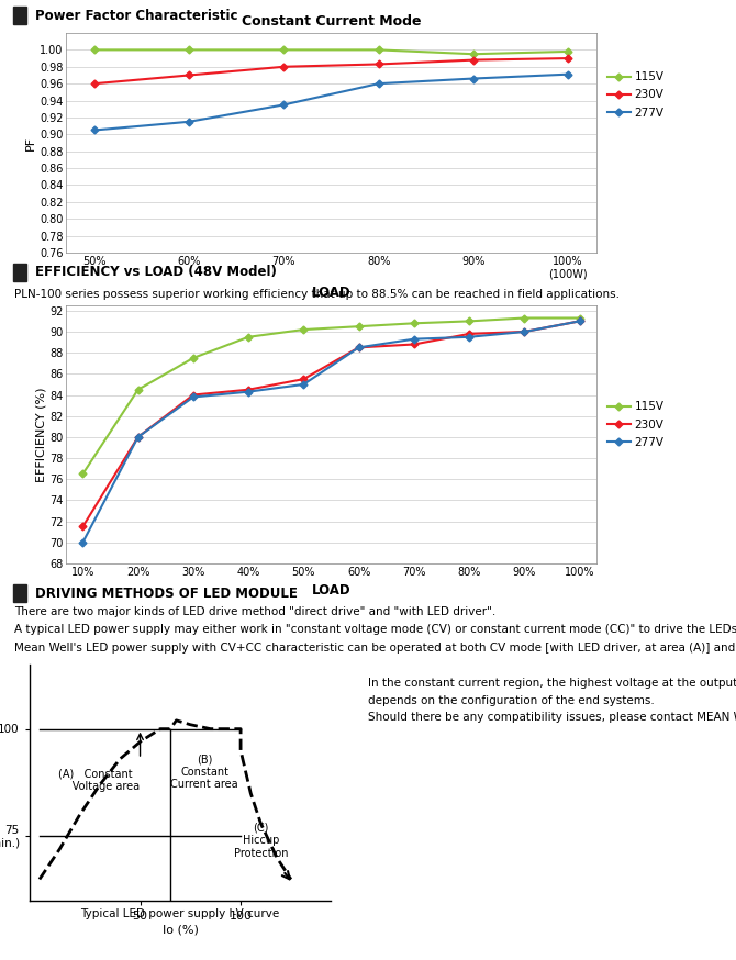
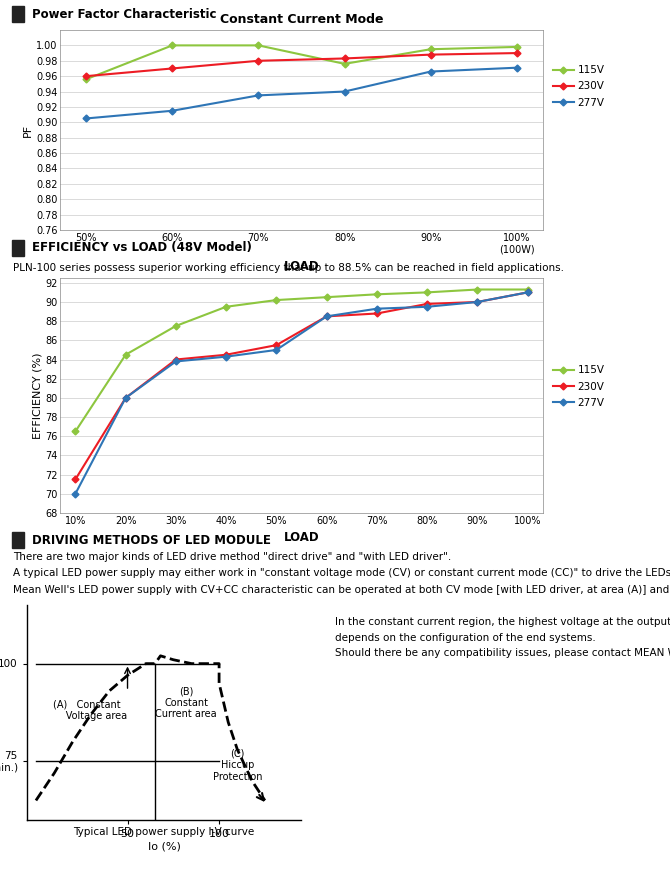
Constant Current Mode/115V/50%: 1.000 -> 0.956
Constant Current Mode/115V/80%: 1.000 -> 0.976
Constant Current Mode/277V/80%: 0.960 -> 0.940
